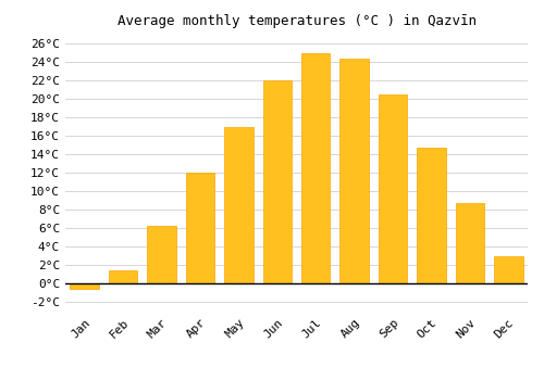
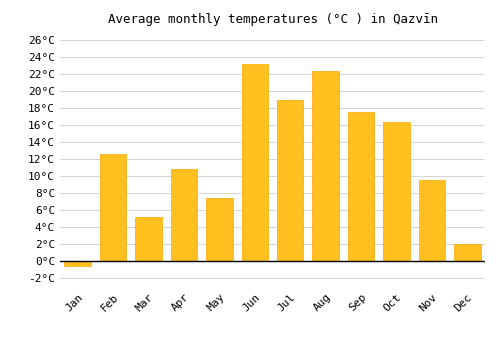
Feb: 1.5°C -> 12.6°C
Mar: 6.3°C -> 5.2°C
Apr: 12.0°C -> 10.8°C
May: 17.0°C -> 7.4°C
Jun: 22.0°C -> 23.2°C
Jul: 25.0°C -> 19.0°C
Aug: 24.3°C -> 22.4°C
Sep: 20.5°C -> 17.6°C
Oct: 14.7°C -> 16.4°C
Nov: 8.7°C -> 9.6°C
Dec: 3.0°C -> 2.0°C
